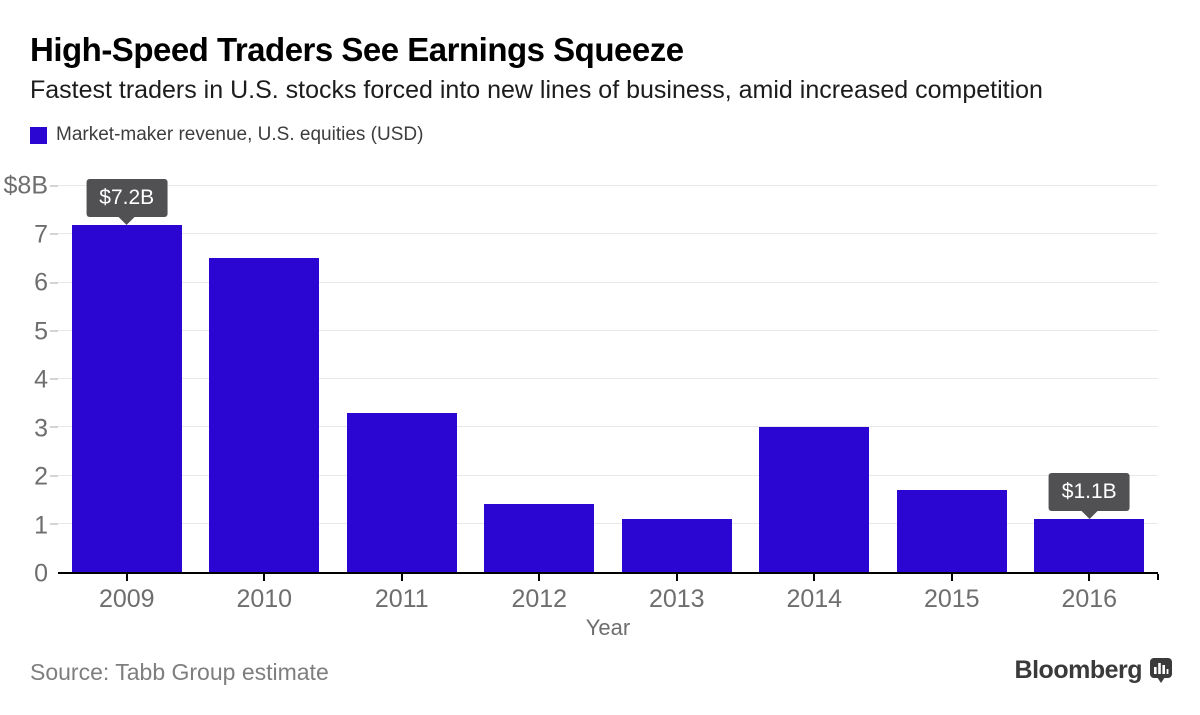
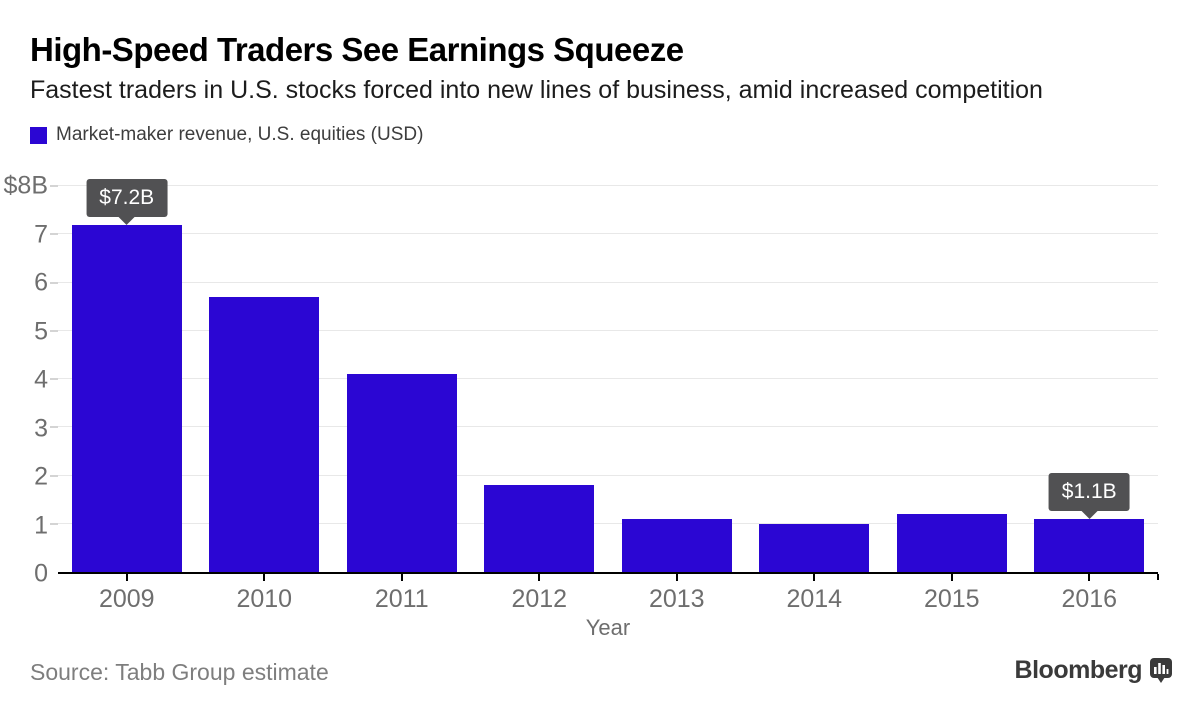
2010: $6.5B -> $5.7B
2011: $3.3B -> $4.1B
2012: $1.4B -> $1.8B
2014: $3.0B -> $1.0B
2015: $1.7B -> $1.2B
